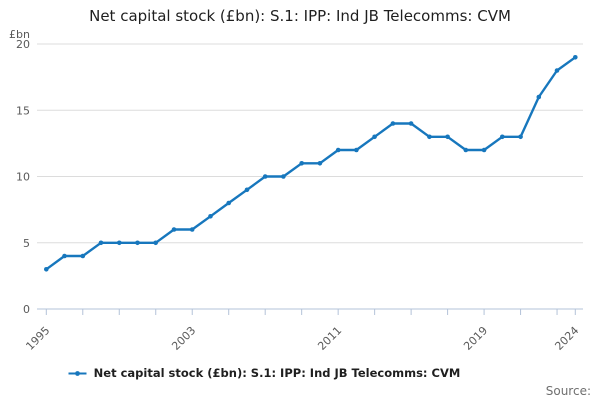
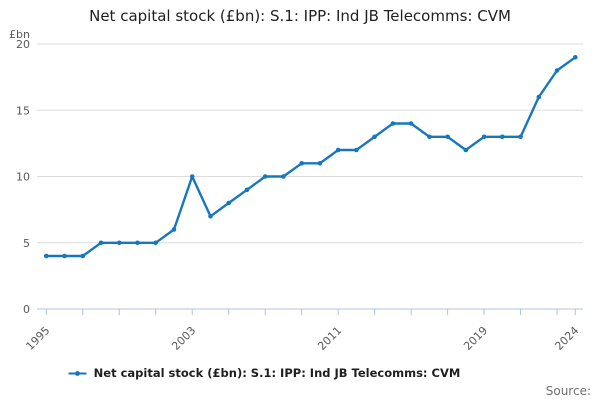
1995: 3 -> 4
2003: 6 -> 10
2019: 12 -> 13
